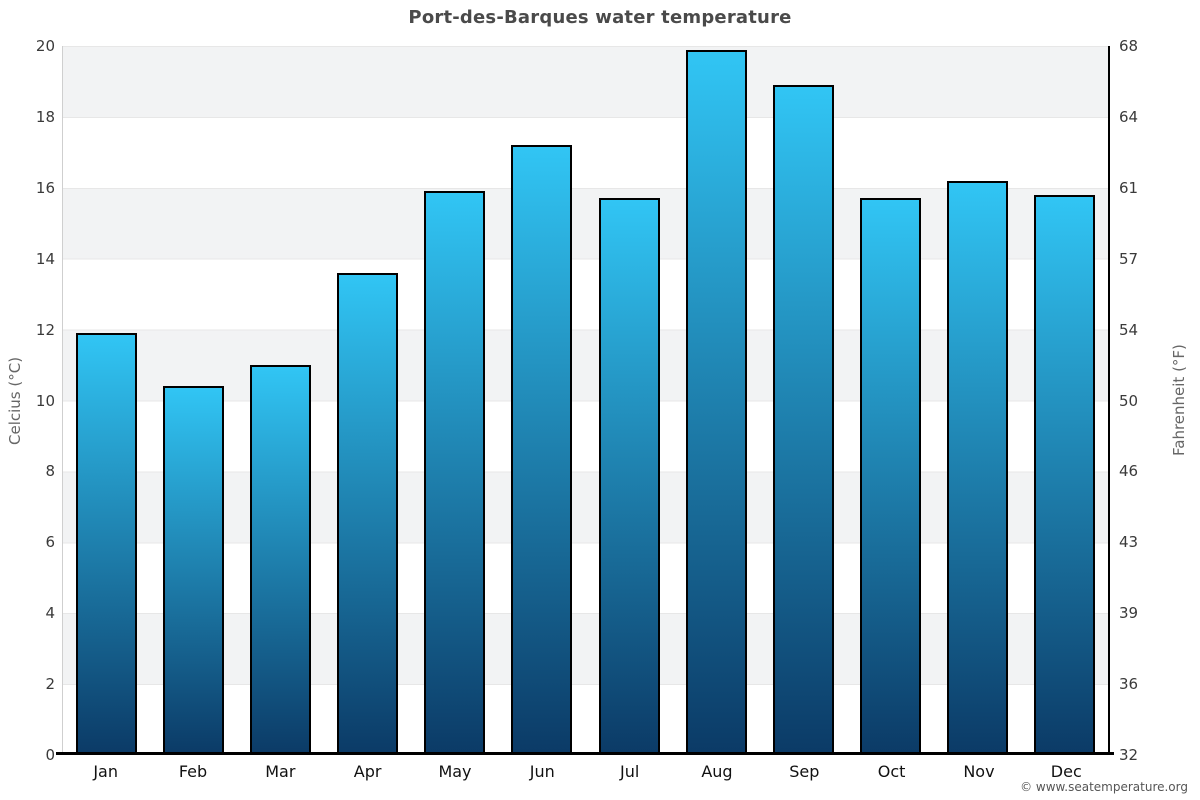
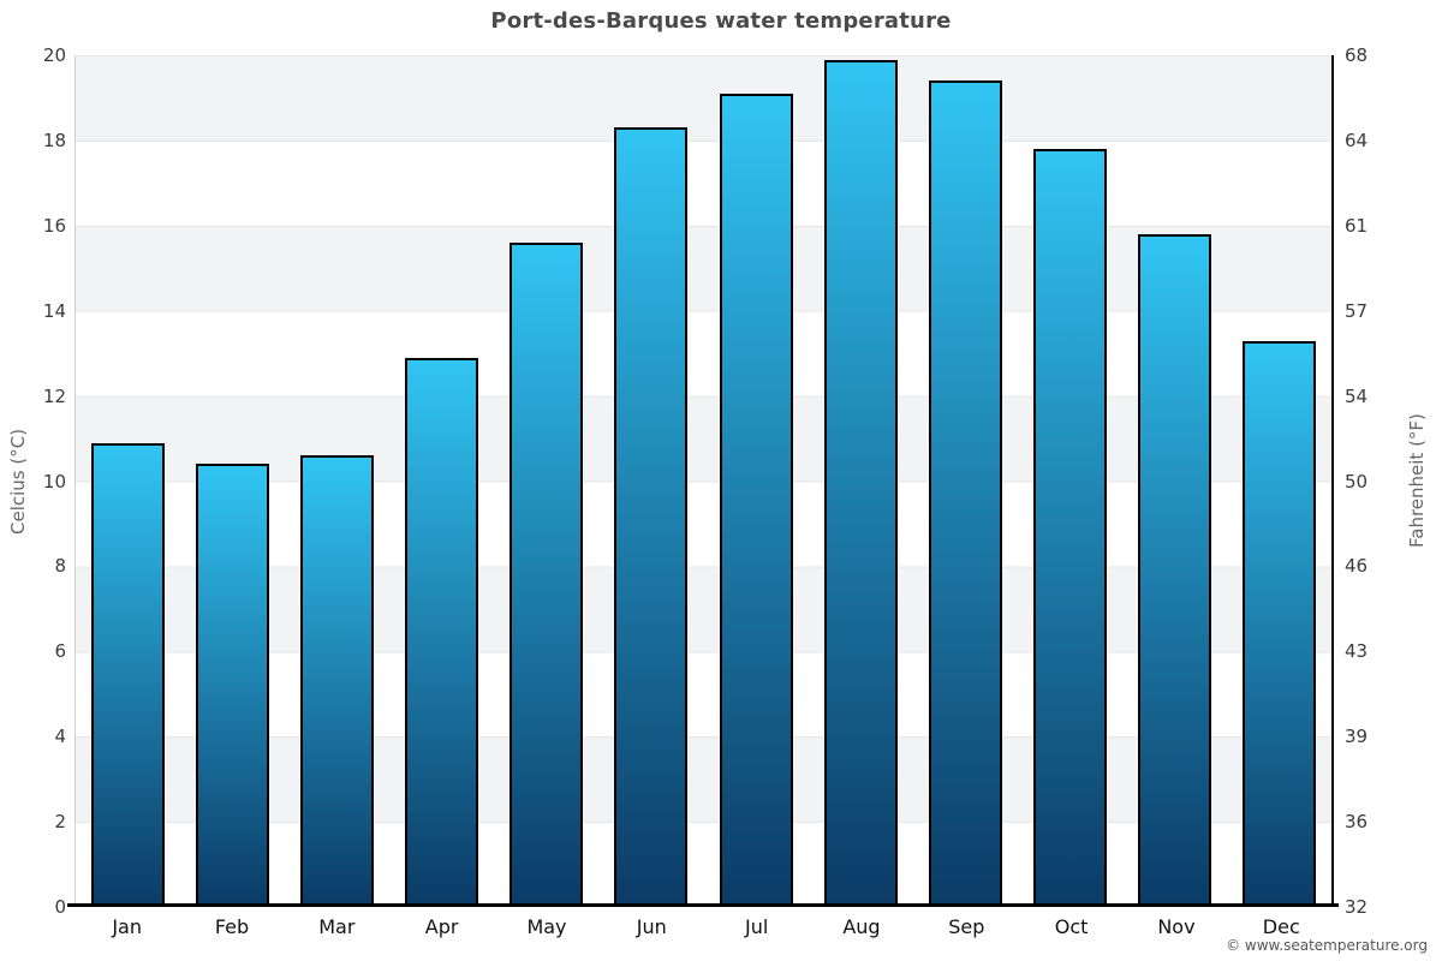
Jan: 11.9 -> 10.9
Mar: 11.0 -> 10.6
Apr: 13.6 -> 12.9
May: 15.9 -> 15.6
Jun: 17.2 -> 18.3
Jul: 15.7 -> 19.1
Sep: 18.9 -> 19.4
Oct: 15.7 -> 17.8
Nov: 16.2 -> 15.8
Dec: 15.8 -> 13.3
